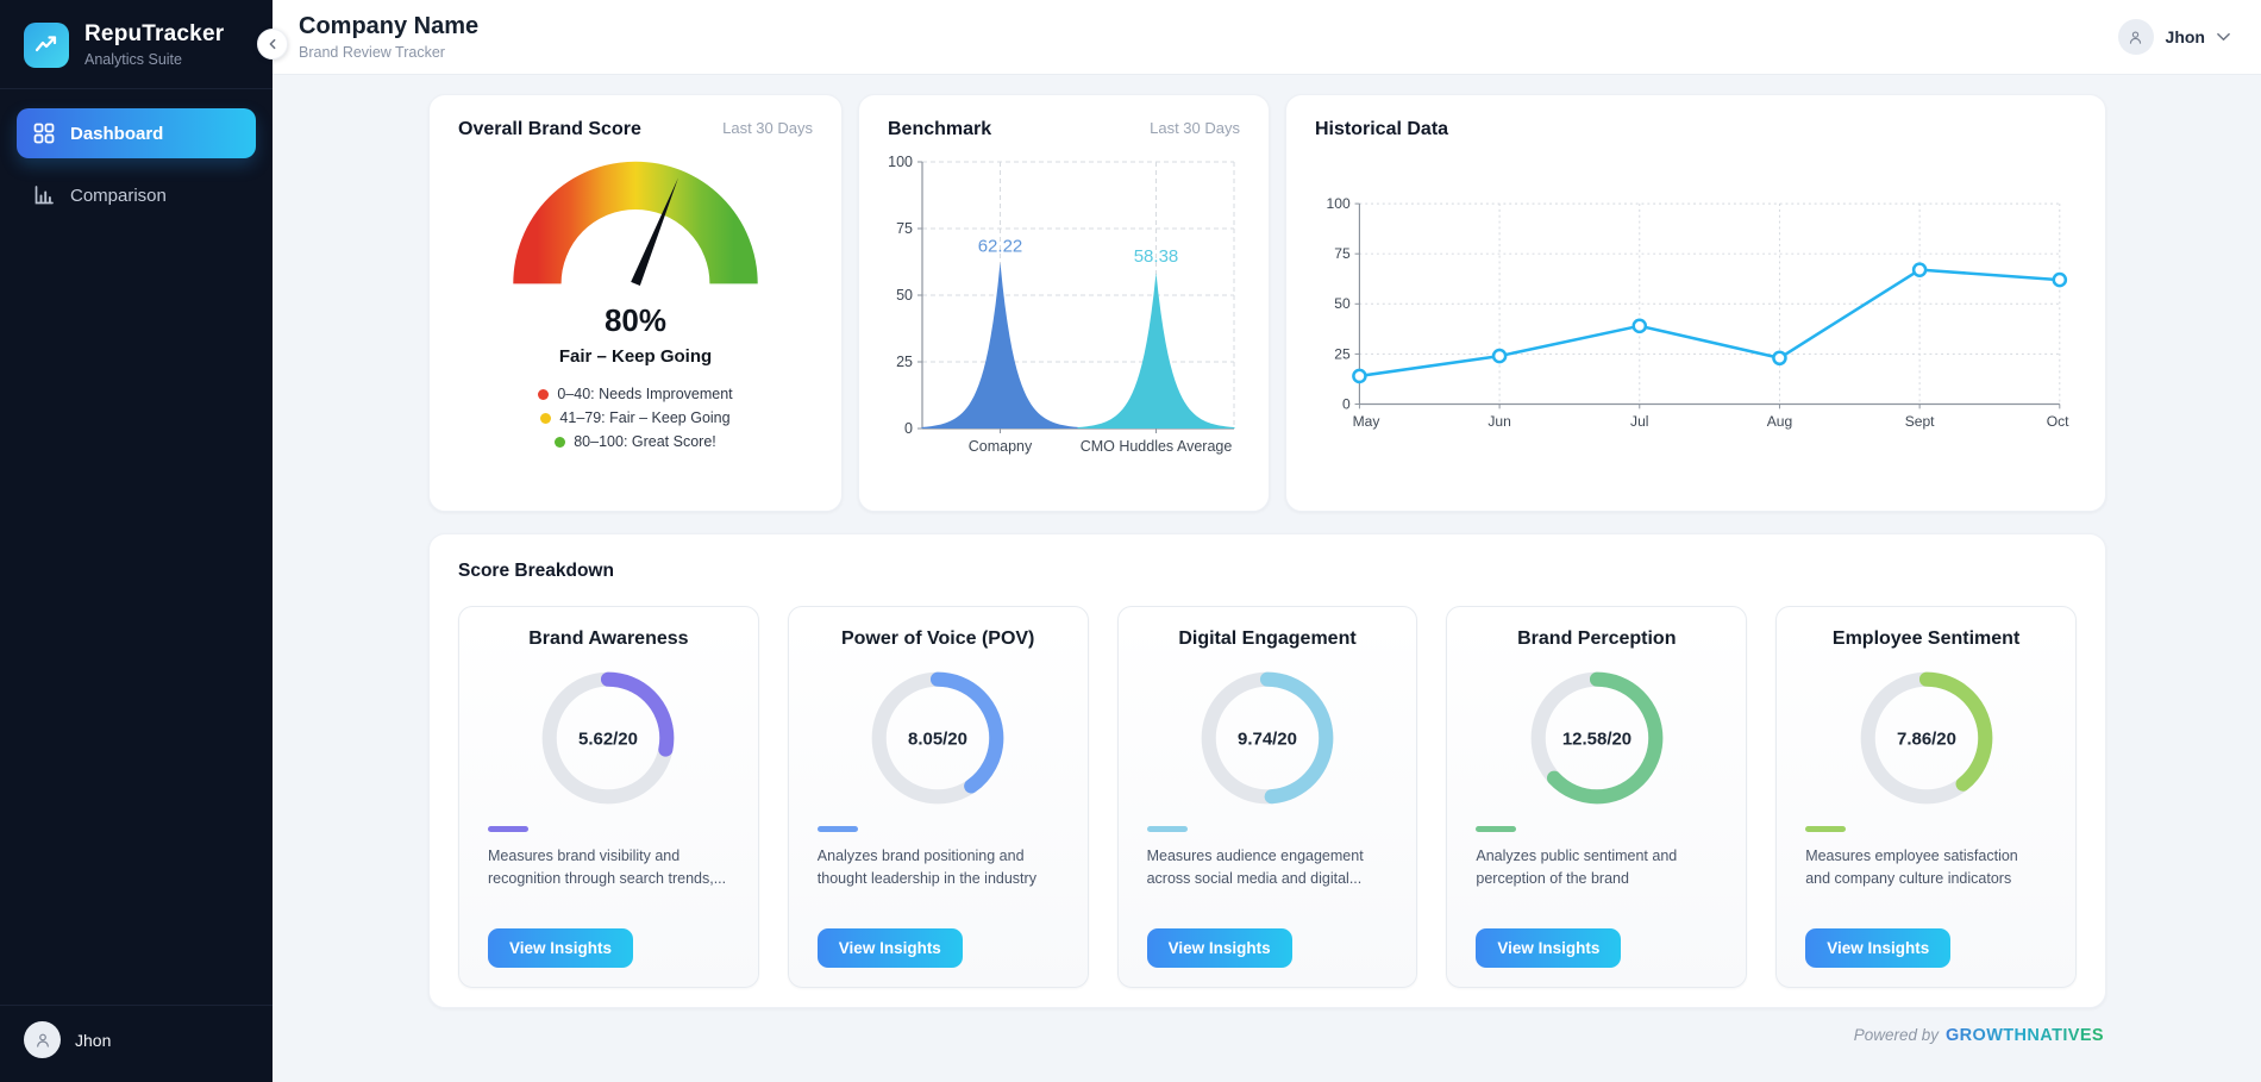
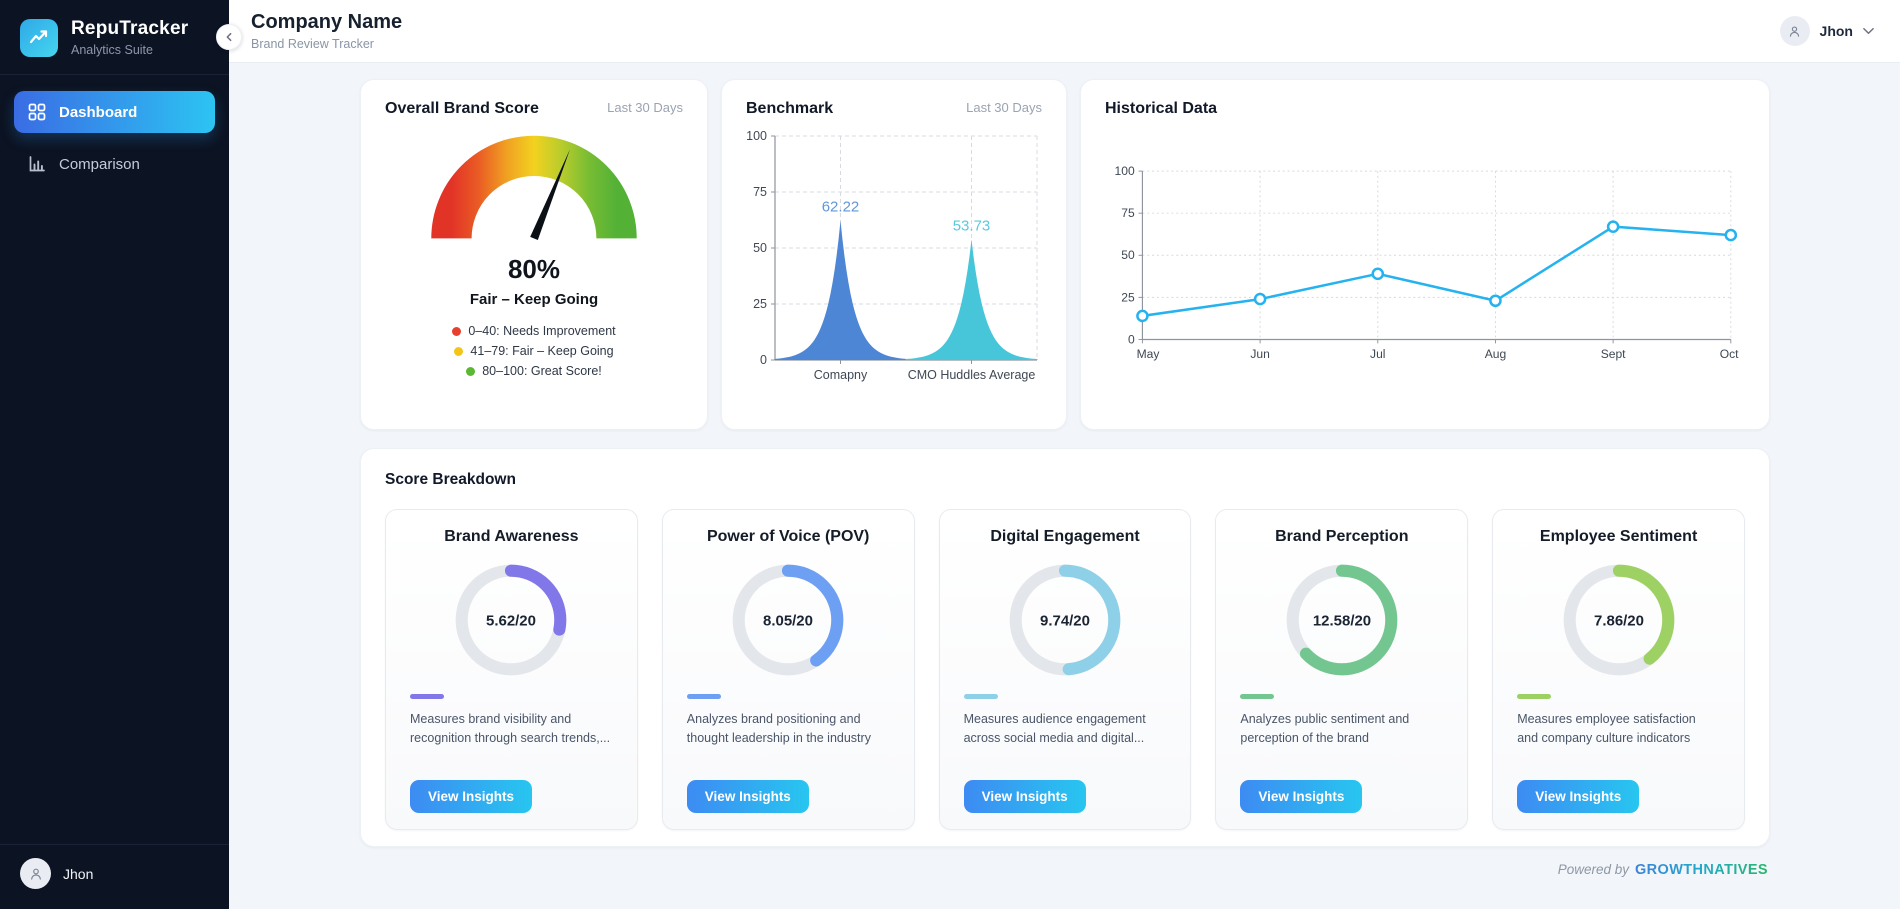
Benchmark/CMO Huddles Average: 58.38 -> 53.73
